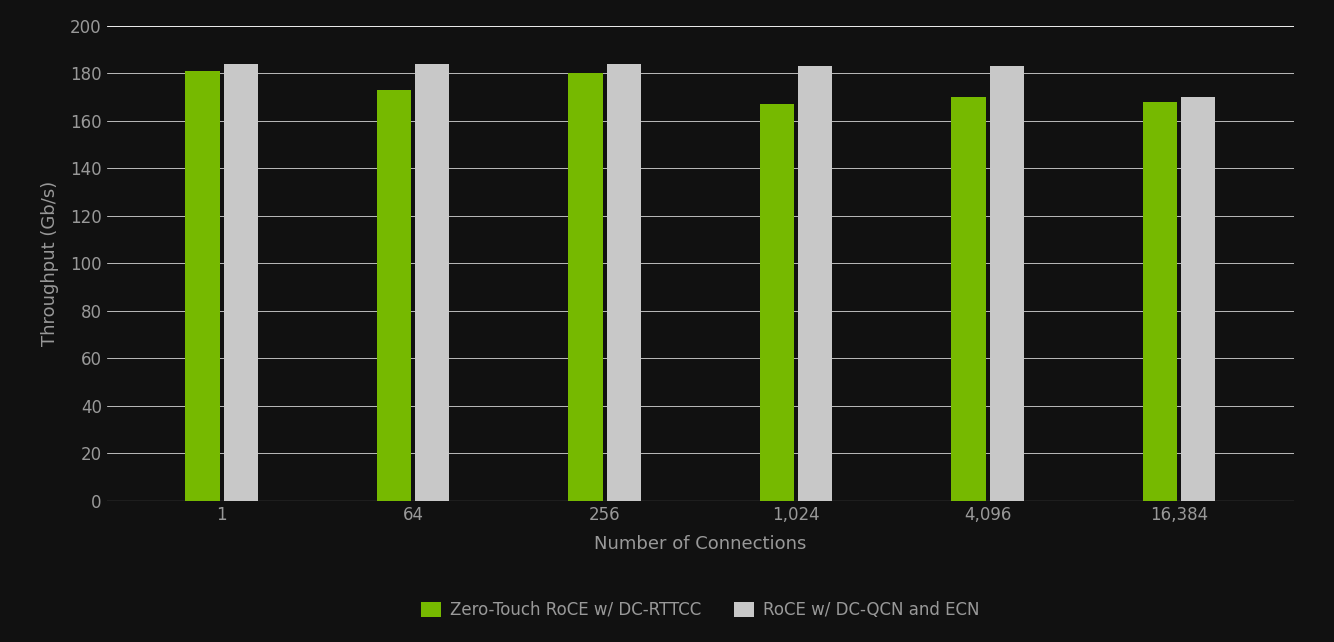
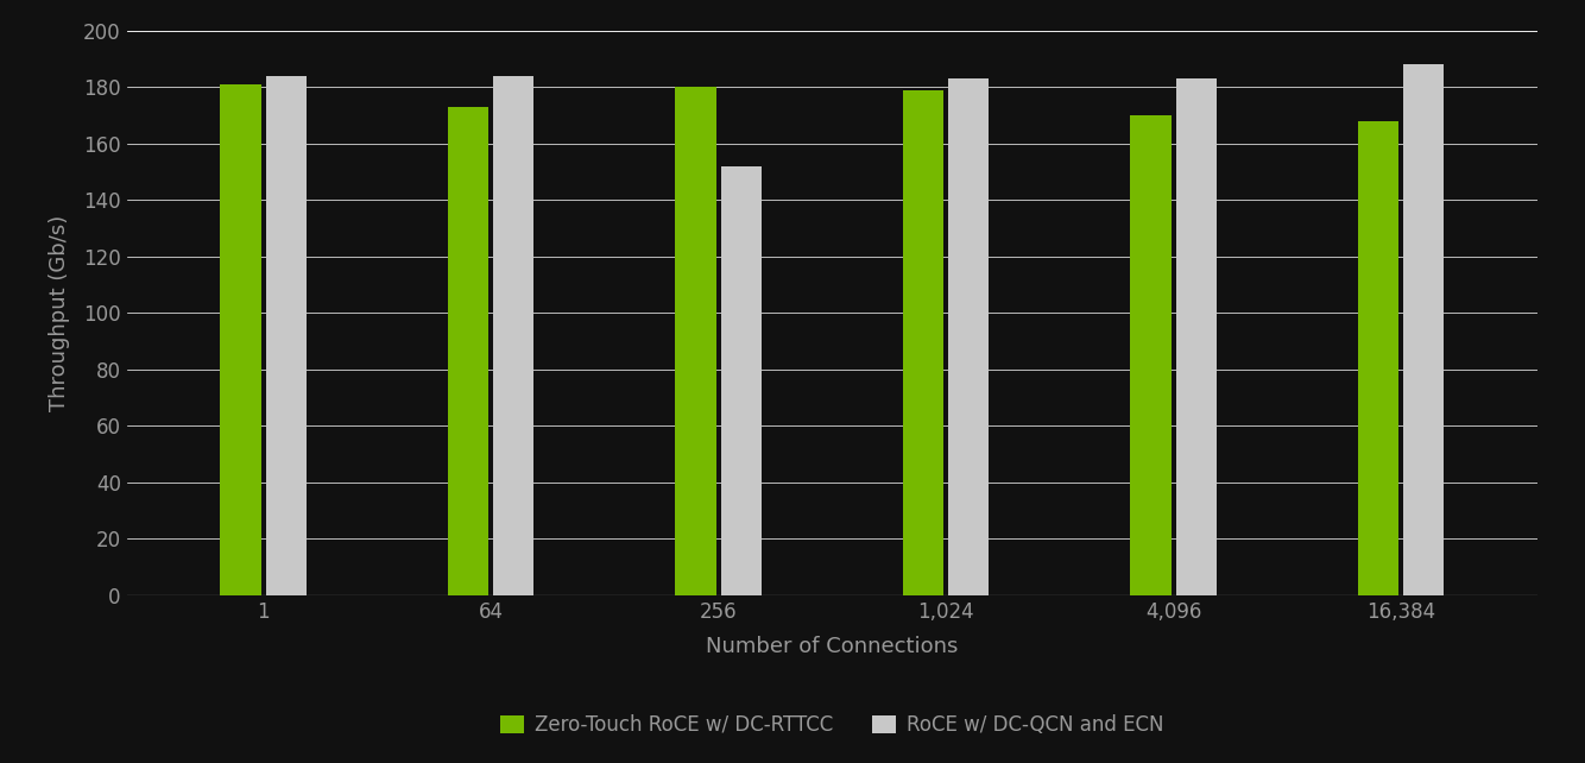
RoCE w/ DC-QCN and ECN/256: 184 -> 152
Zero-Touch RoCE w/ DC-RTTCC/1,024: 167 -> 179
RoCE w/ DC-QCN and ECN/16,384: 170 -> 188
